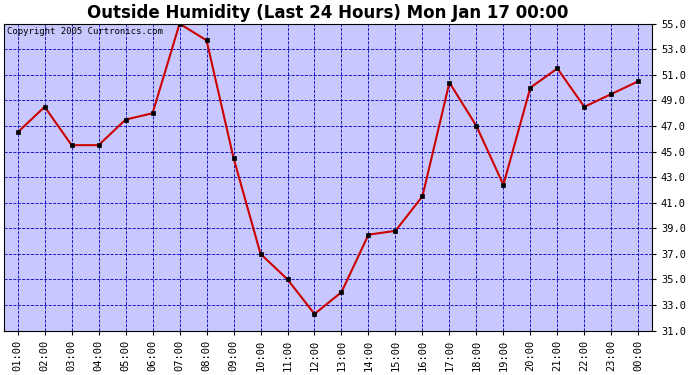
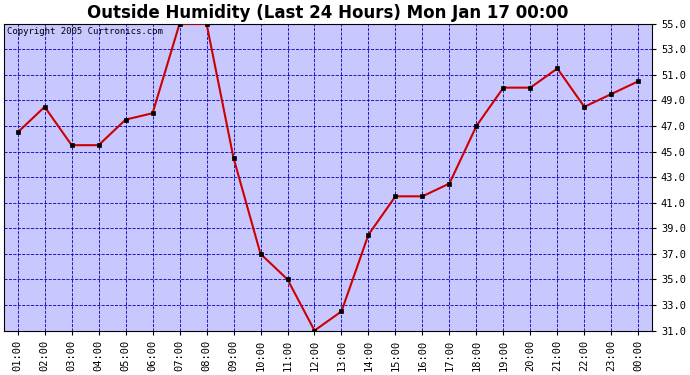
08:00: 53.7 -> 55.0
12:00: 32.3 -> 31.0
13:00: 34.0 -> 32.5
15:00: 38.8 -> 41.5
17:00: 50.4 -> 42.5
19:00: 42.4 -> 50.0
